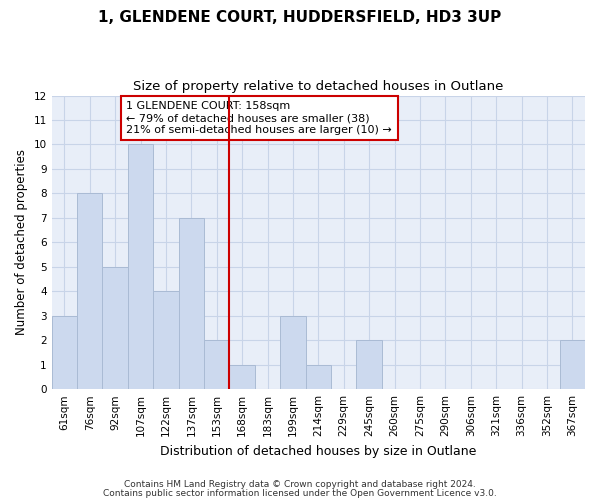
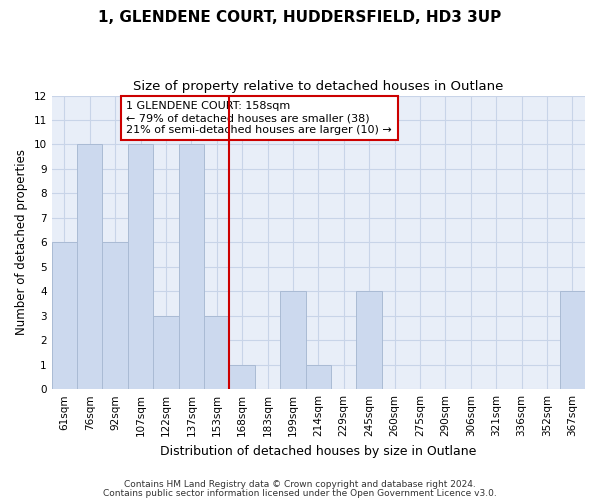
61sqm: 3 -> 6
76sqm: 8 -> 10
92sqm: 5 -> 6
122sqm: 4 -> 3
137sqm: 7 -> 10
153sqm: 2 -> 3
199sqm: 3 -> 4
245sqm: 2 -> 4
367sqm: 2 -> 4
